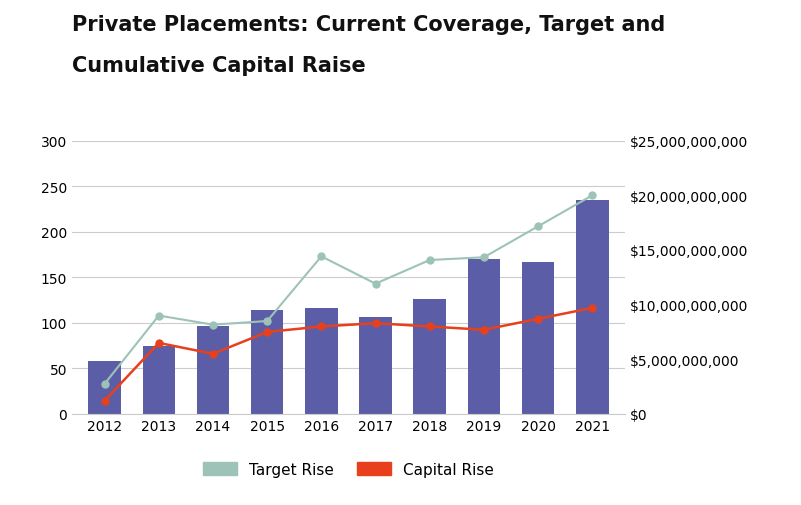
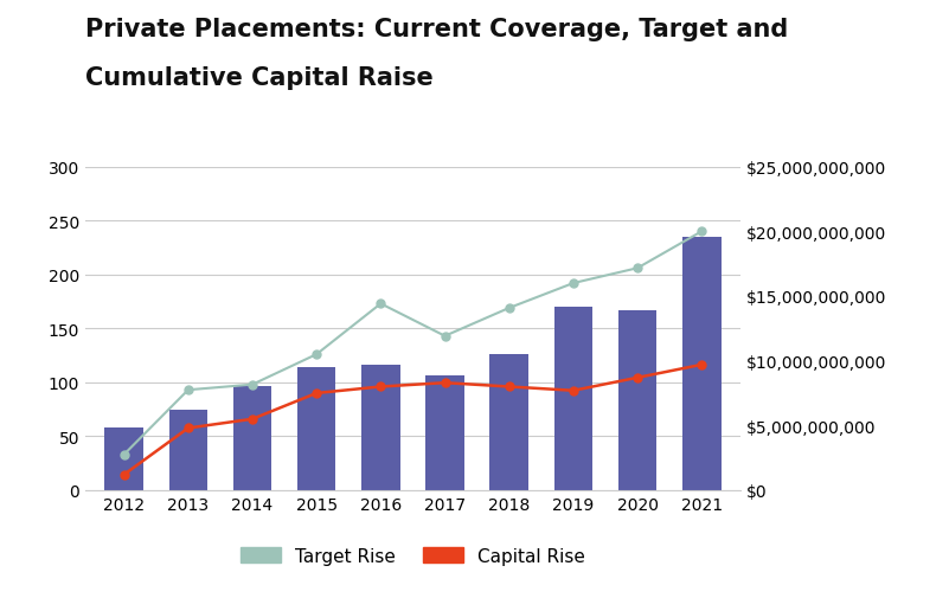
Target Rise/2013: 108 -> 93
Capital Rise/2013: $6,500,000,000 -> $4,800,000,000
Target Rise/2015: 102 -> 126
Target Rise/2019: 172 -> 192
